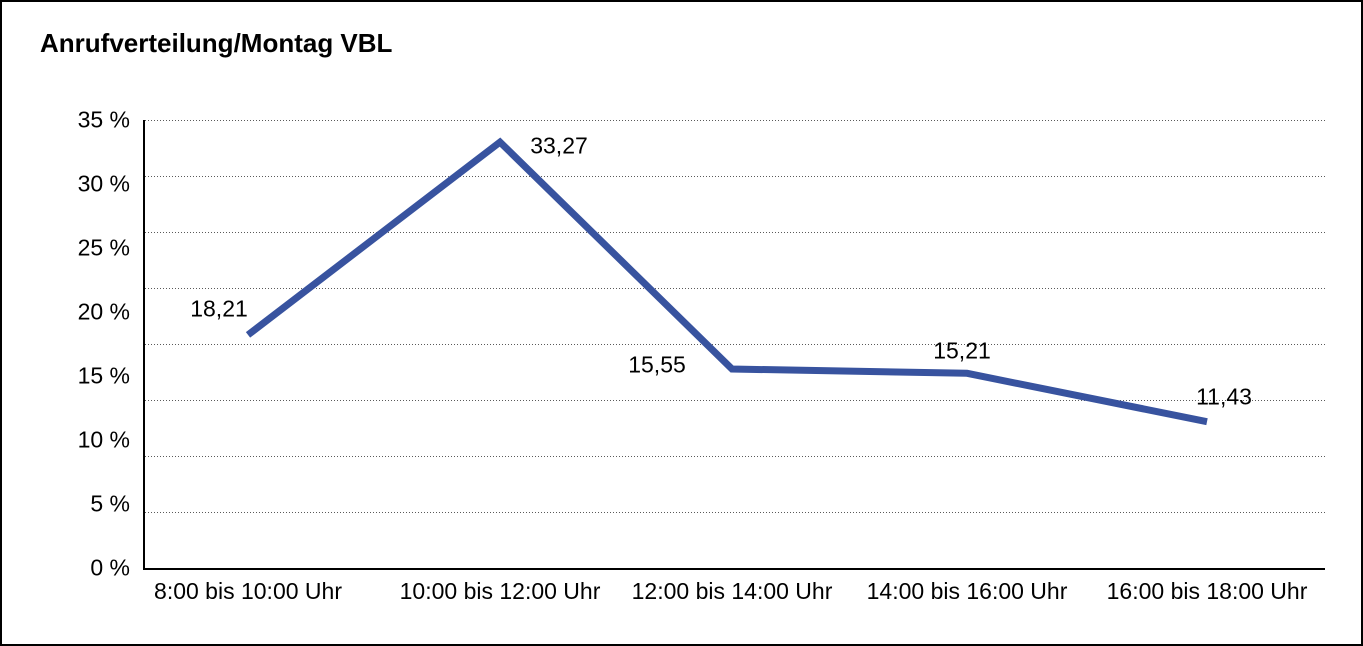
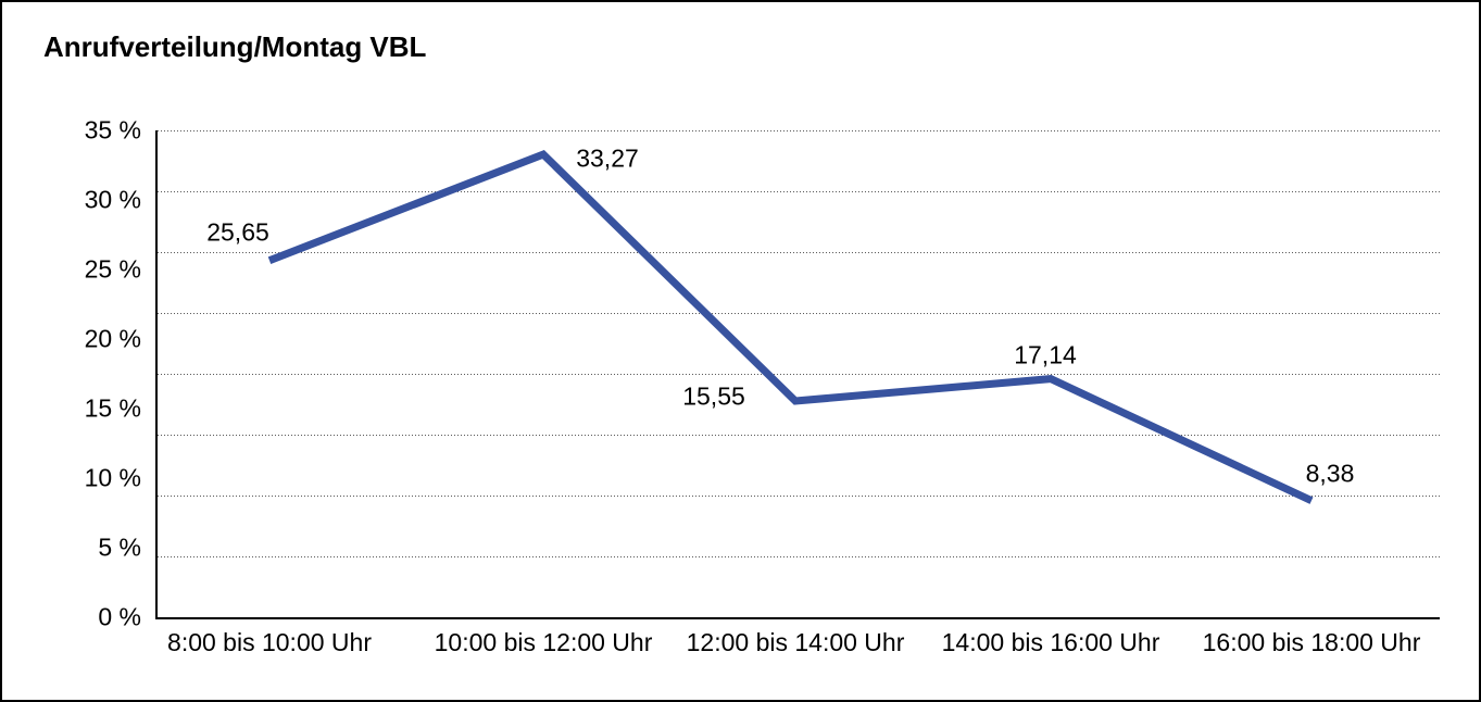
8:00 bis 10:00 Uhr: 18,21 -> 25,65
14:00 bis 16:00 Uhr: 15,21 -> 17,14
16:00 bis 18:00 Uhr: 11,43 -> 8,38
